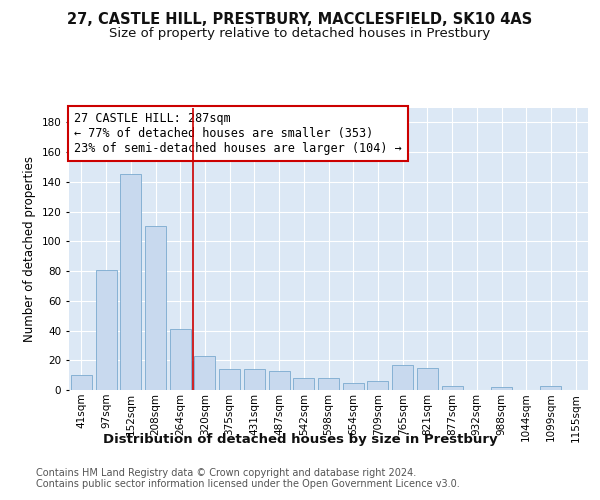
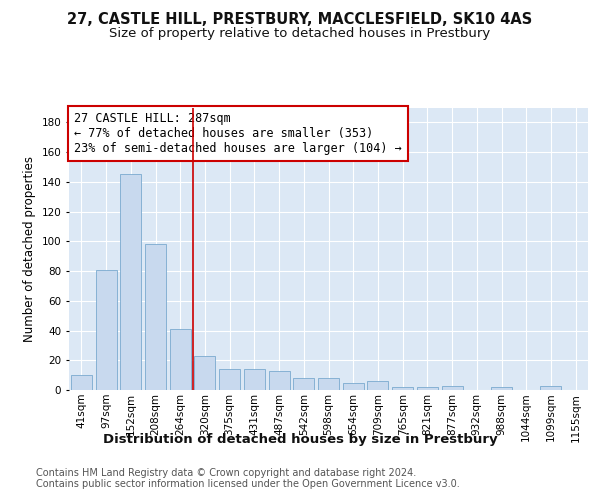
208sqm: 110 -> 98
765sqm: 17 -> 2
821sqm: 15 -> 2
